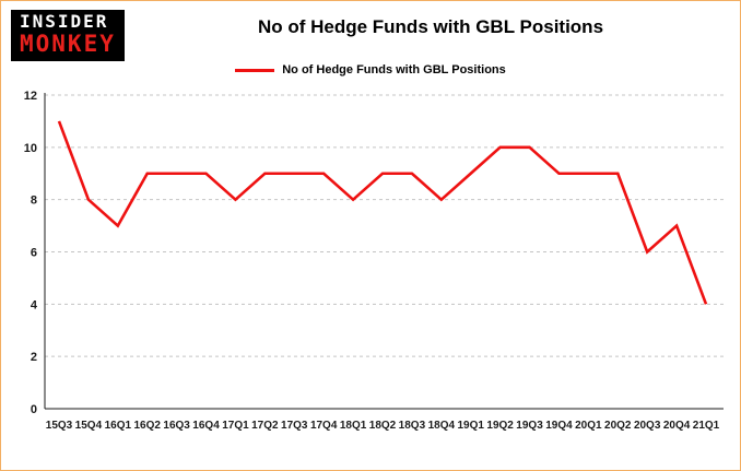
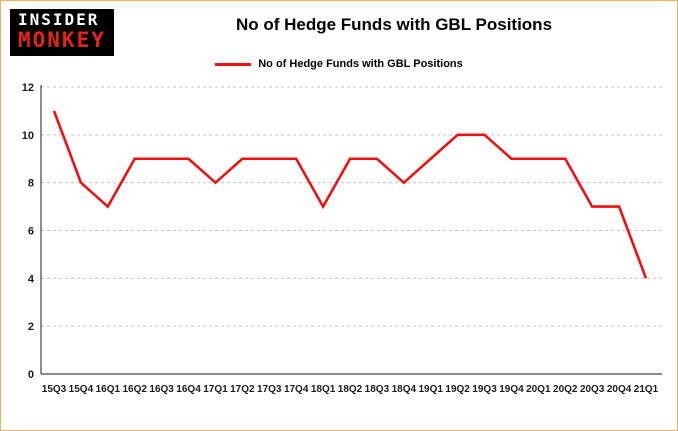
18Q1: 8 -> 7
20Q3: 6 -> 7
